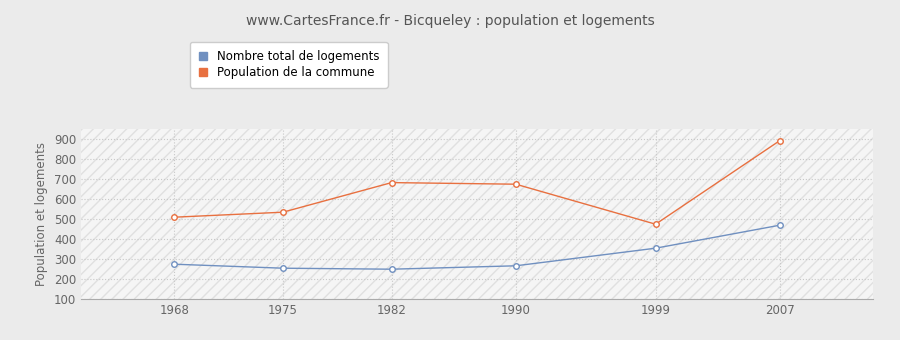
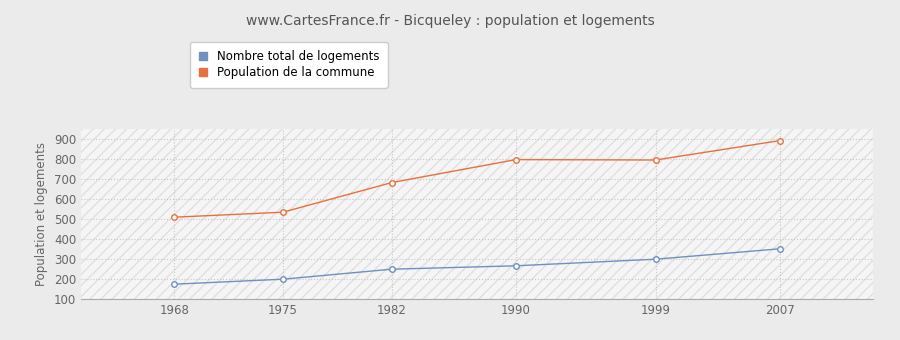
Nombre total de logements/1968: 275 -> 175
Nombre total de logements/1975: 255 -> 200
Population de la commune/1990: 675 -> 798
Nombre total de logements/1999: 355 -> 300
Population de la commune/1999: 475 -> 796
Nombre total de logements/2007: 470 -> 352
